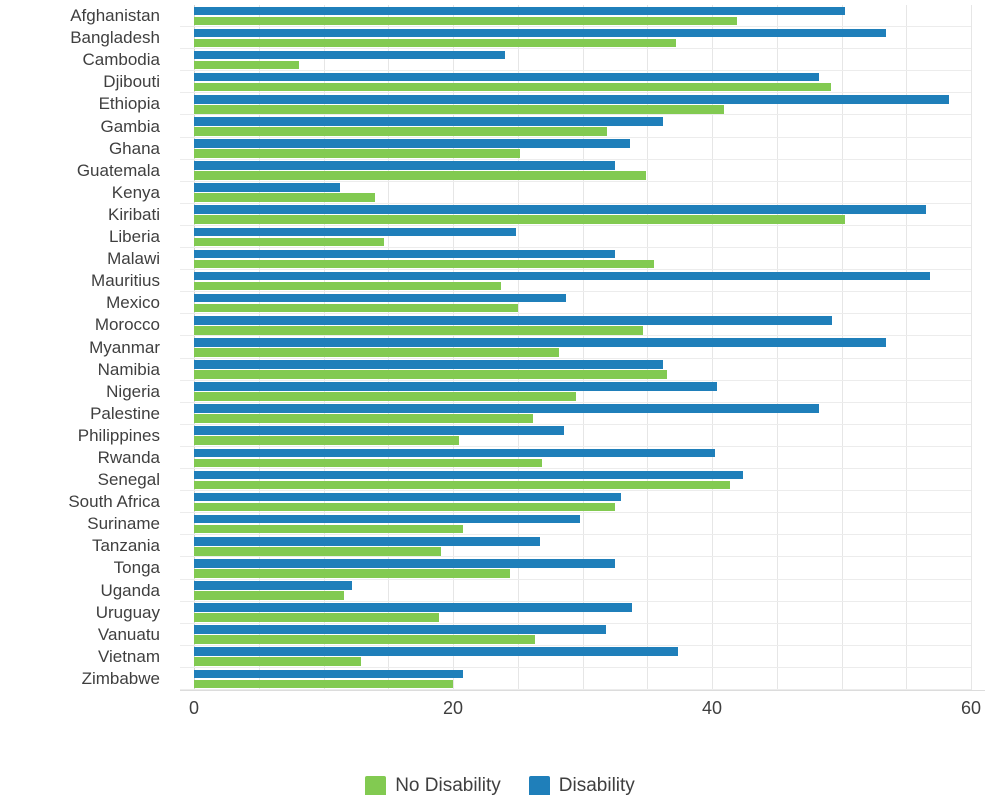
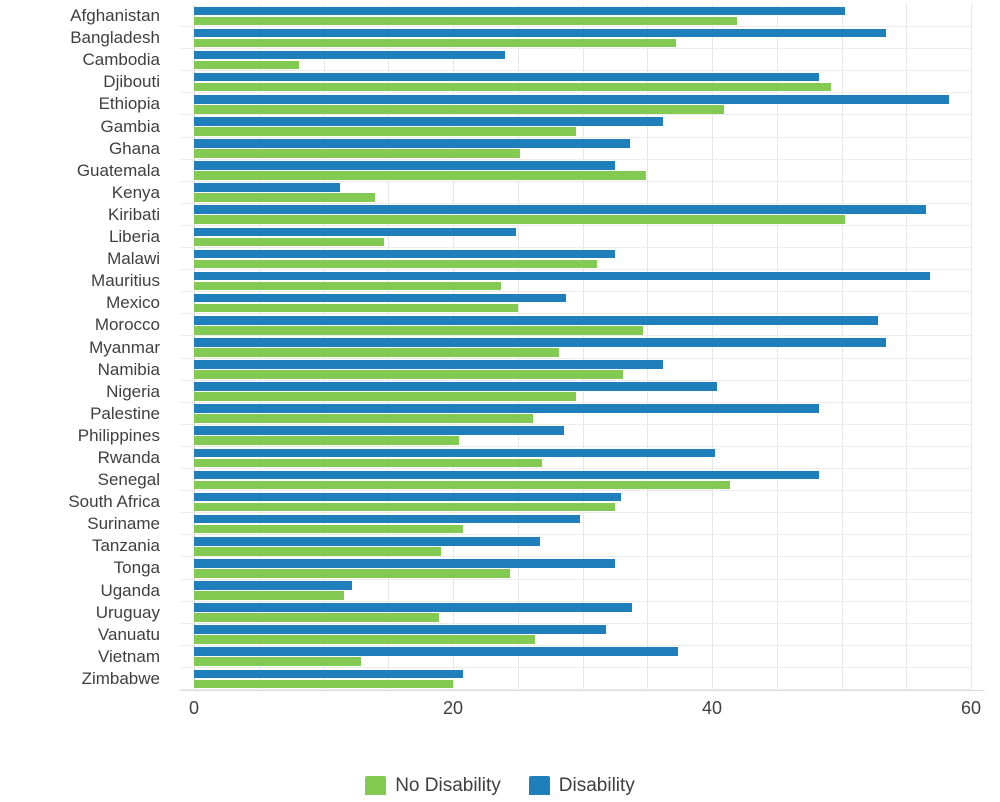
No Disability/Gambia: 31.9 -> 29.5
No Disability/Malawi: 35.5 -> 31.1
Disability/Morocco: 49.3 -> 52.8
No Disability/Namibia: 36.5 -> 33.1
Disability/Senegal: 42.4 -> 48.3
